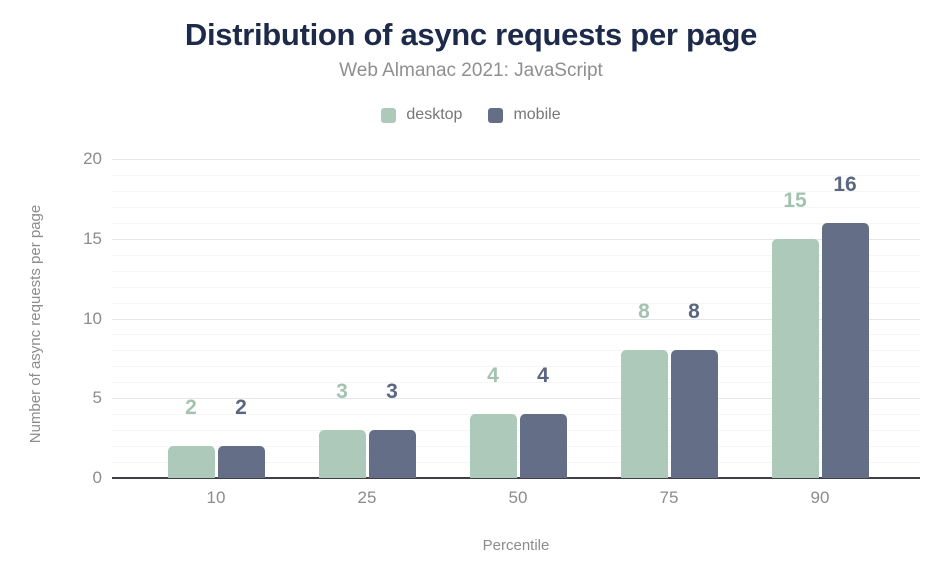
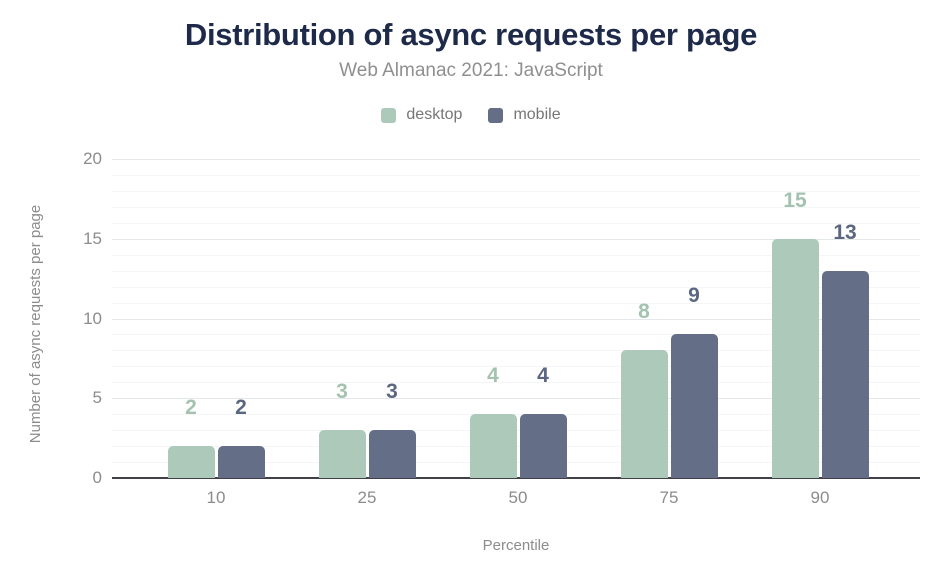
mobile/75: 8 -> 9
mobile/90: 16 -> 13
